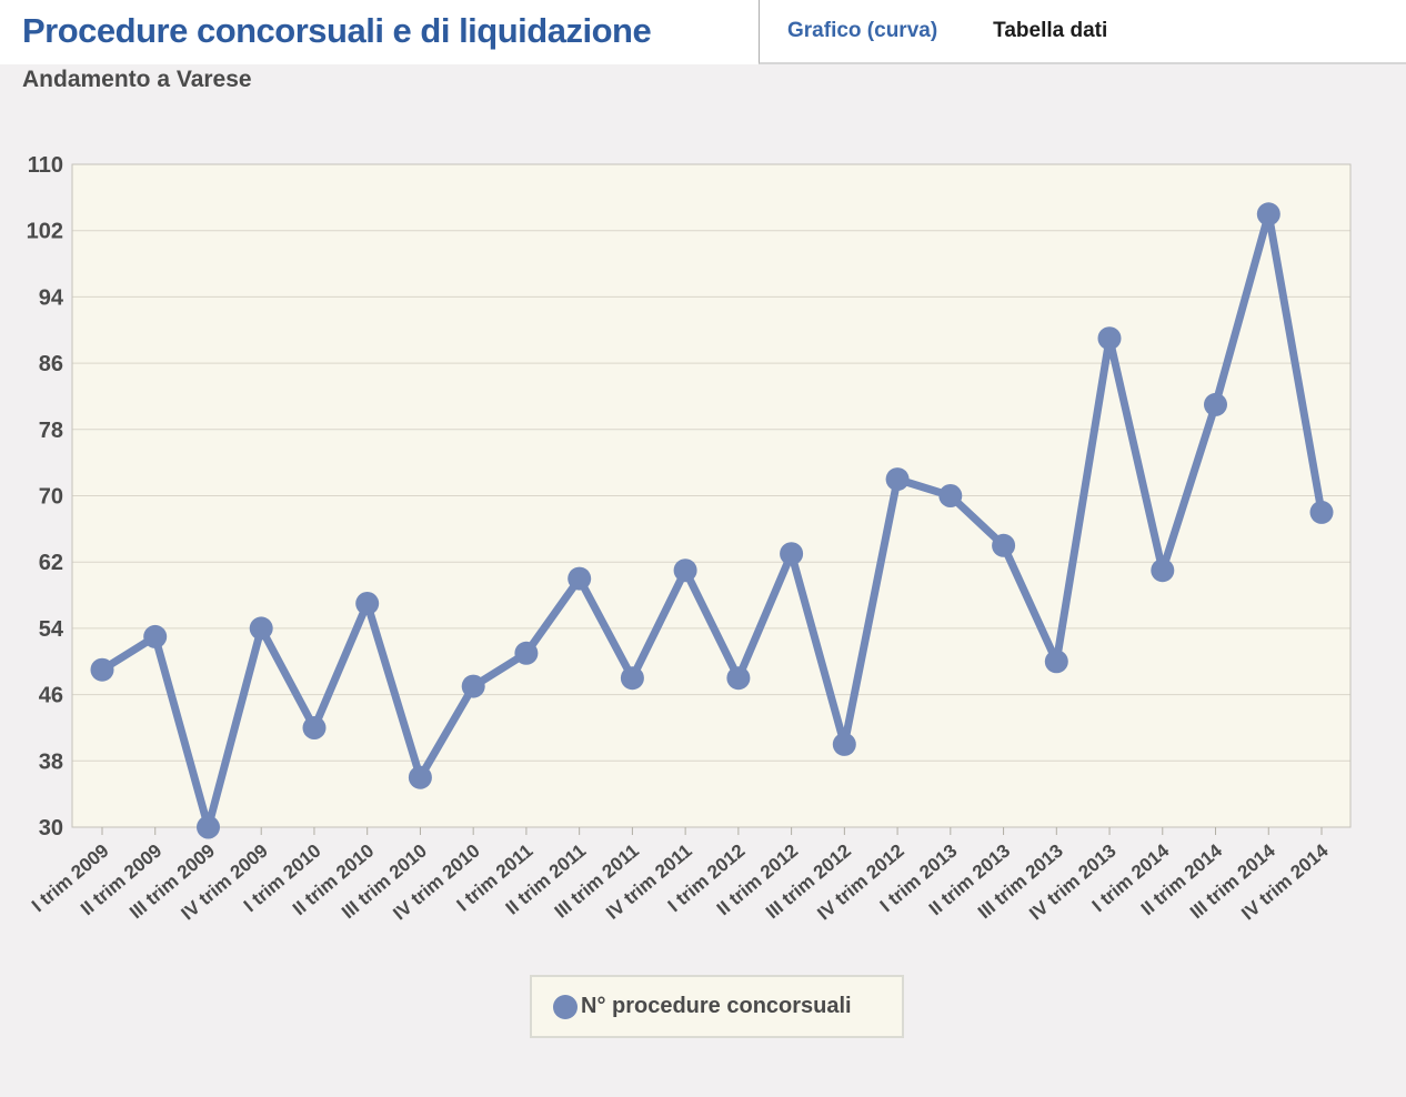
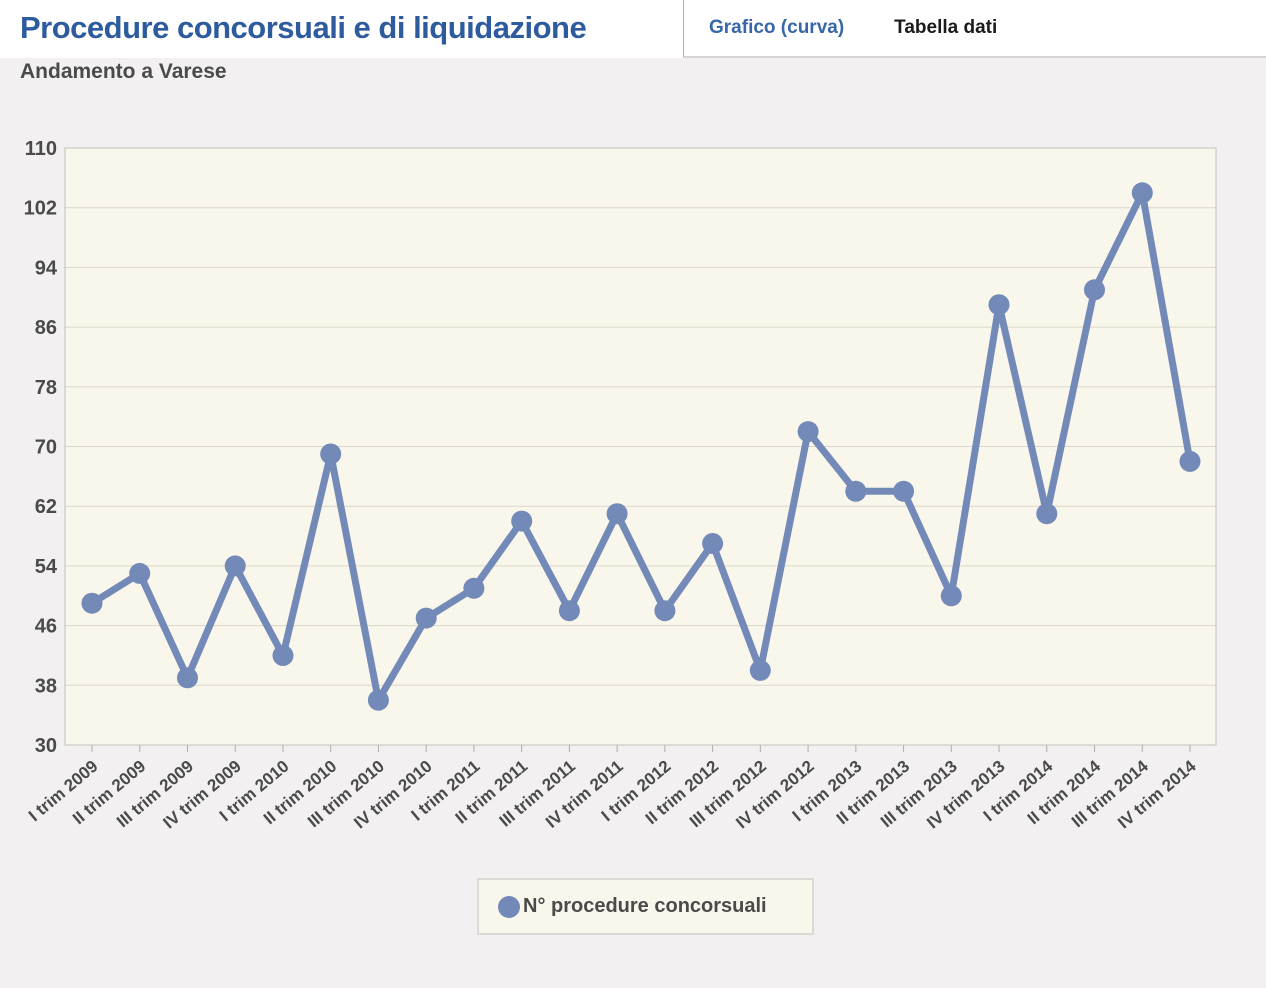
III trim 2009: 30 -> 39
II trim 2010: 57 -> 69
II trim 2012: 63 -> 57
I trim 2013: 70 -> 64
II trim 2014: 81 -> 91
